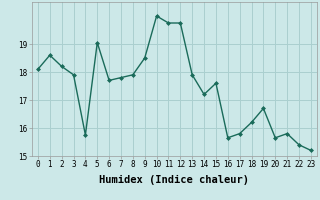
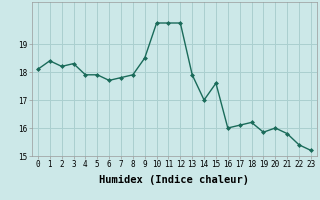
1: 18.60 -> 18.40
3: 17.90 -> 18.30
4: 15.75 -> 17.90
5: 19.05 -> 17.90
10: 20.00 -> 19.75
14: 17.20 -> 17.00
16: 15.65 -> 16.00
17: 15.80 -> 16.10
19: 16.70 -> 15.85
20: 15.65 -> 16.00
